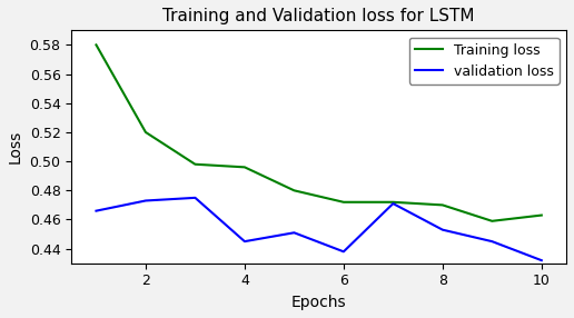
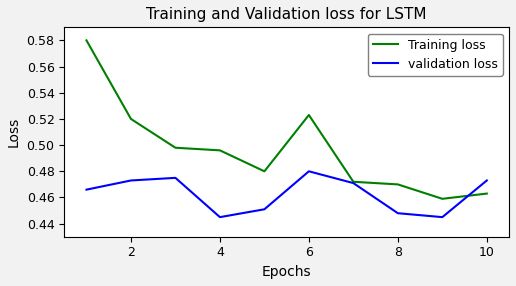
Training loss/6: 0.472 -> 0.523
validation loss/6: 0.438 -> 0.480
validation loss/8: 0.453 -> 0.448
validation loss/10: 0.432 -> 0.473
